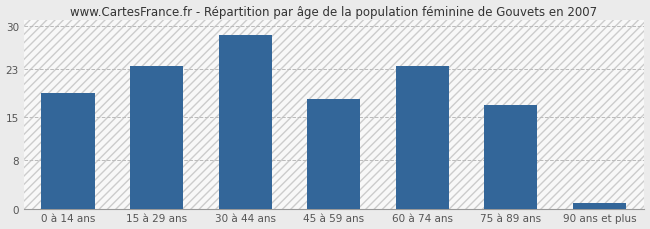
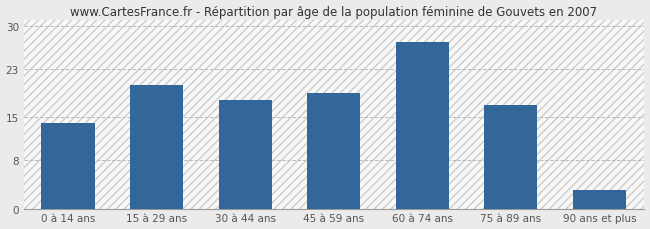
0 à 14 ans: 19.0 -> 14.0
15 à 29 ans: 23.5 -> 20.4
30 à 44 ans: 28.5 -> 17.8
45 à 59 ans: 18.0 -> 19.0
60 à 74 ans: 23.5 -> 27.4
90 ans et plus: 1.0 -> 3.0
